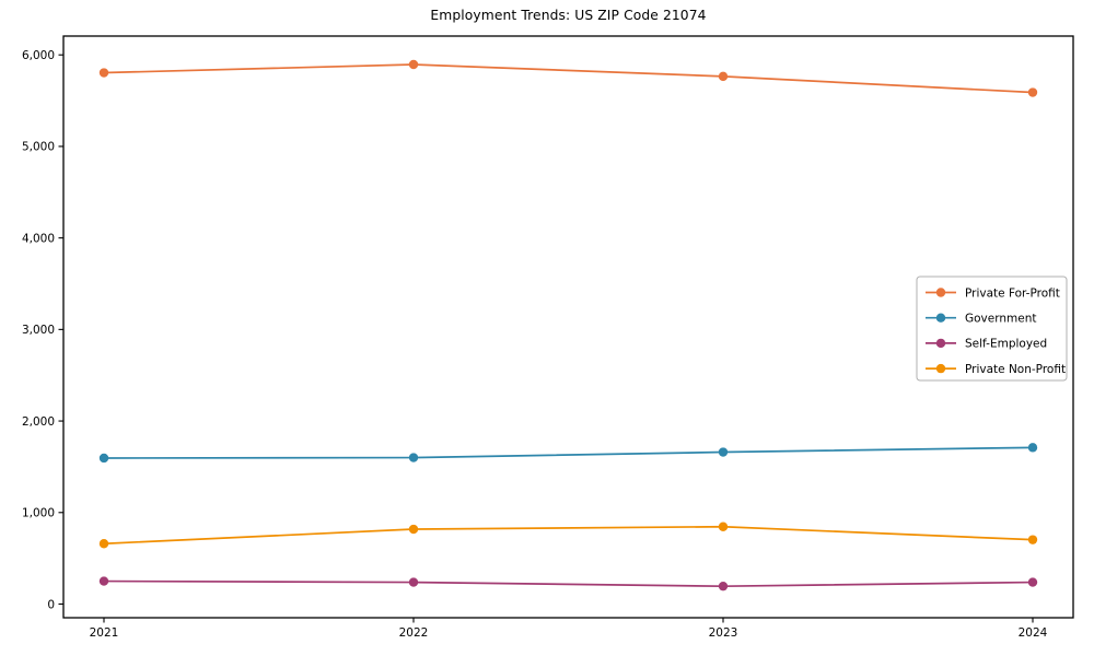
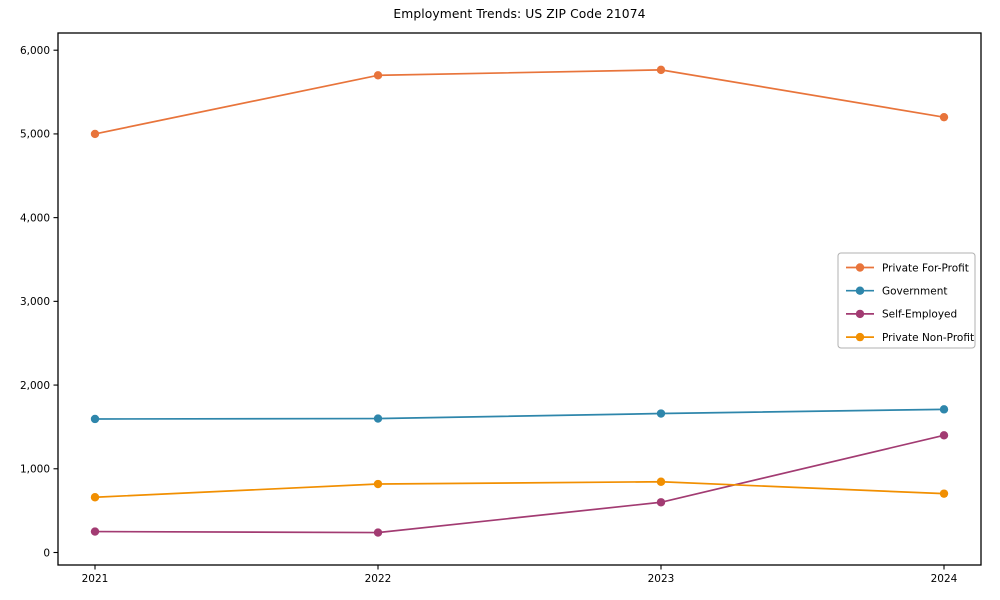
Private For-Profit/2021: 5800 -> 5000
Private For-Profit/2022: 5900 -> 5700
Self-Employed/2023: 200 -> 600
Private For-Profit/2024: 5600 -> 5200
Self-Employed/2024: 200 -> 1400
